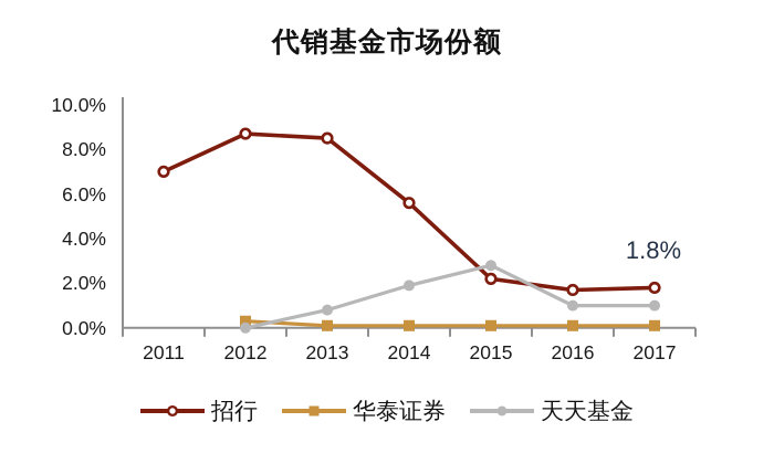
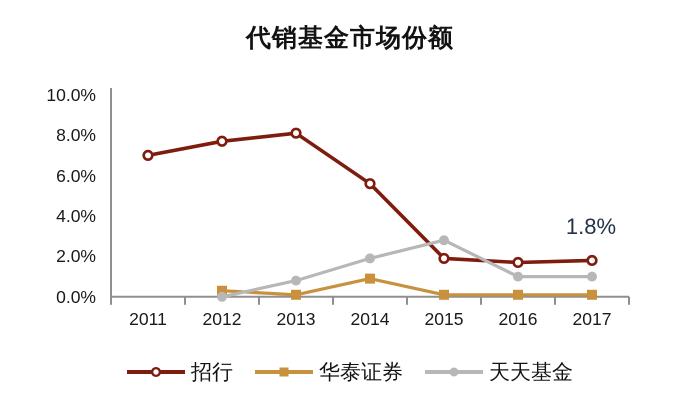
招行/2012: 8.7% -> 7.7%
招行/2013: 8.5% -> 8.1%
华泰证券/2014: 0.1% -> 0.9%
招行/2015: 2.2% -> 1.9%
